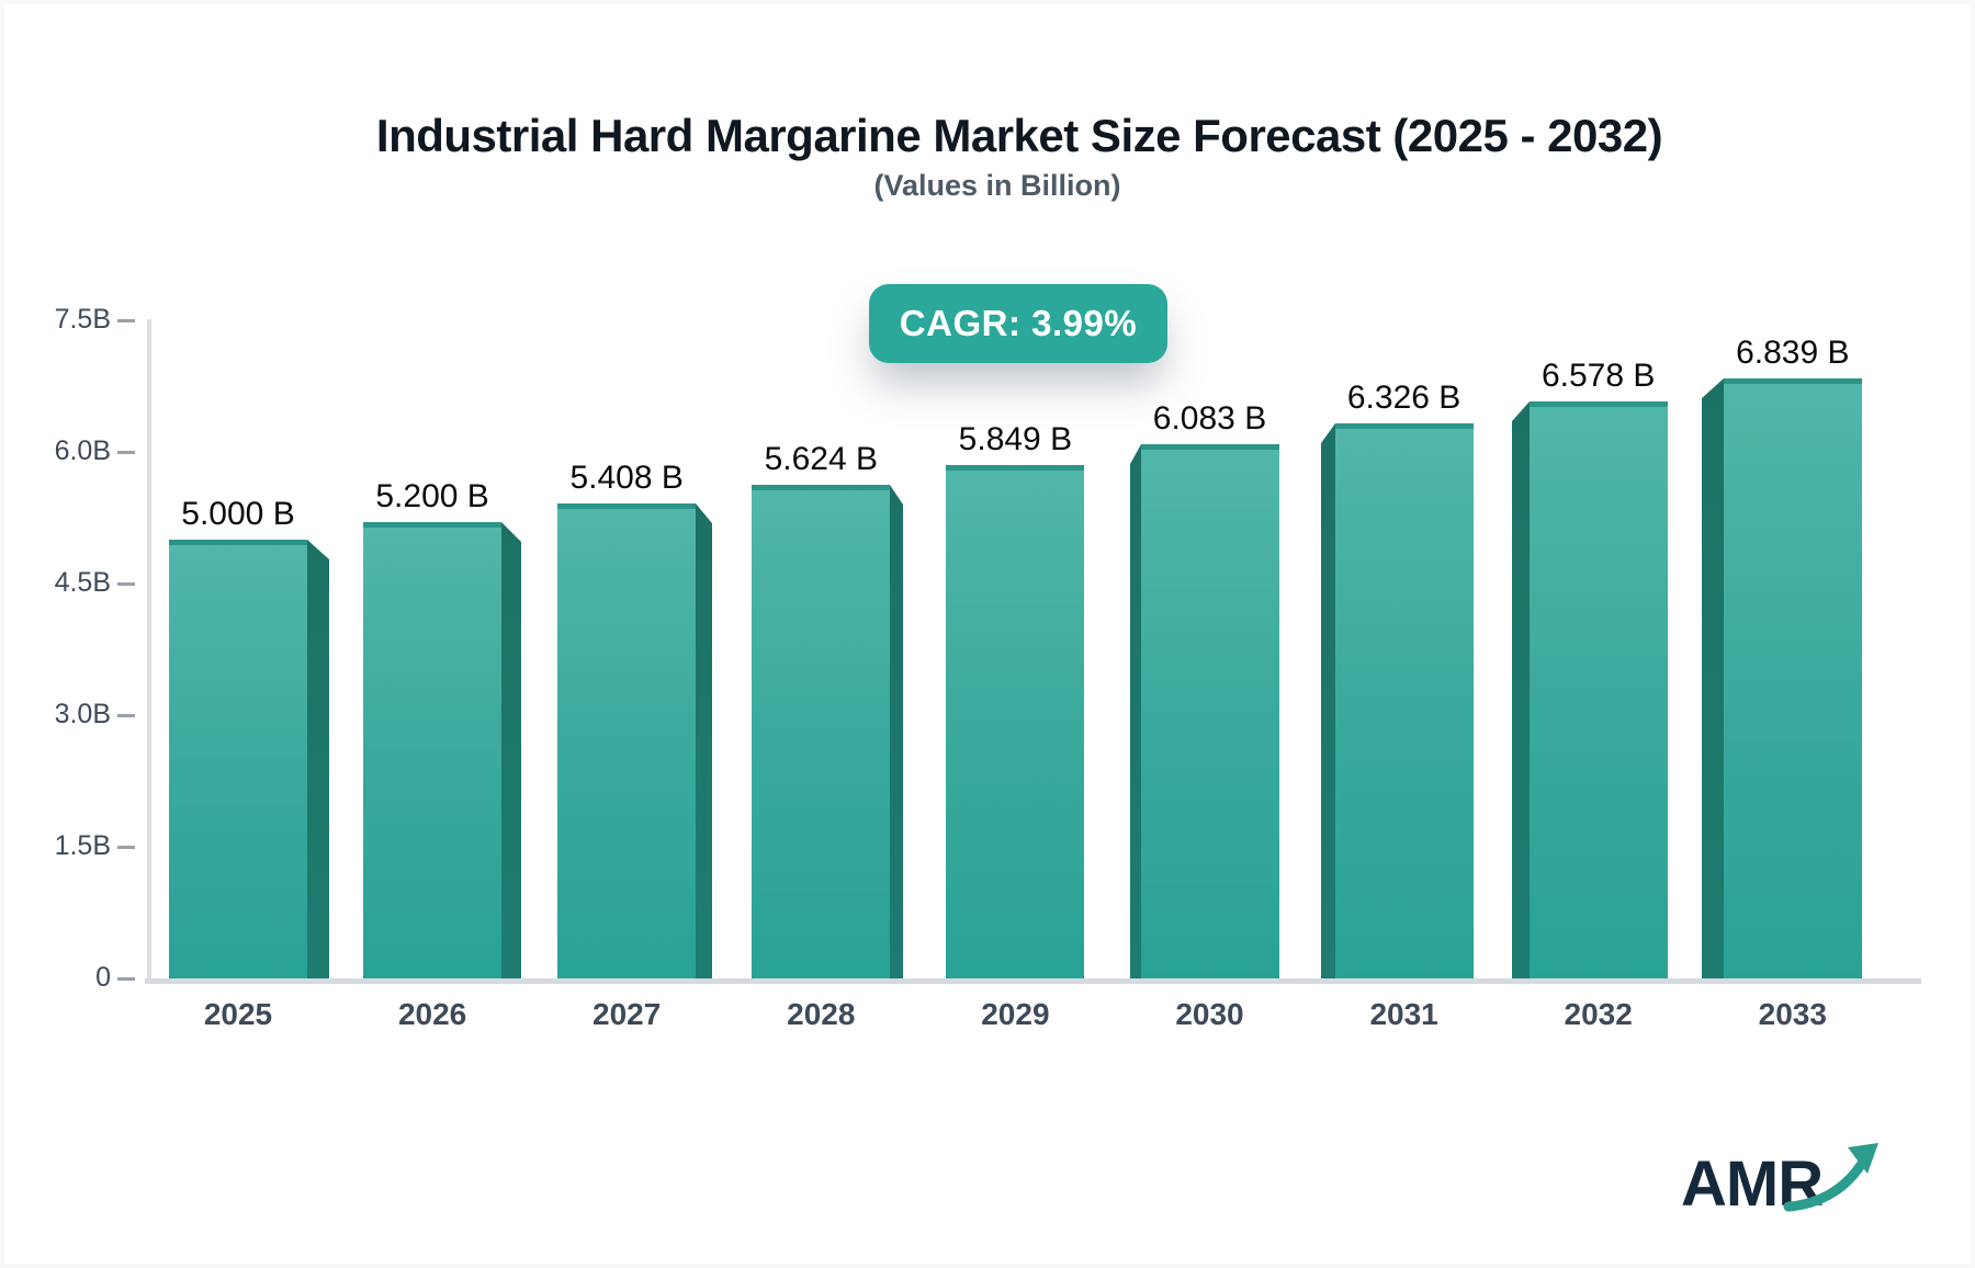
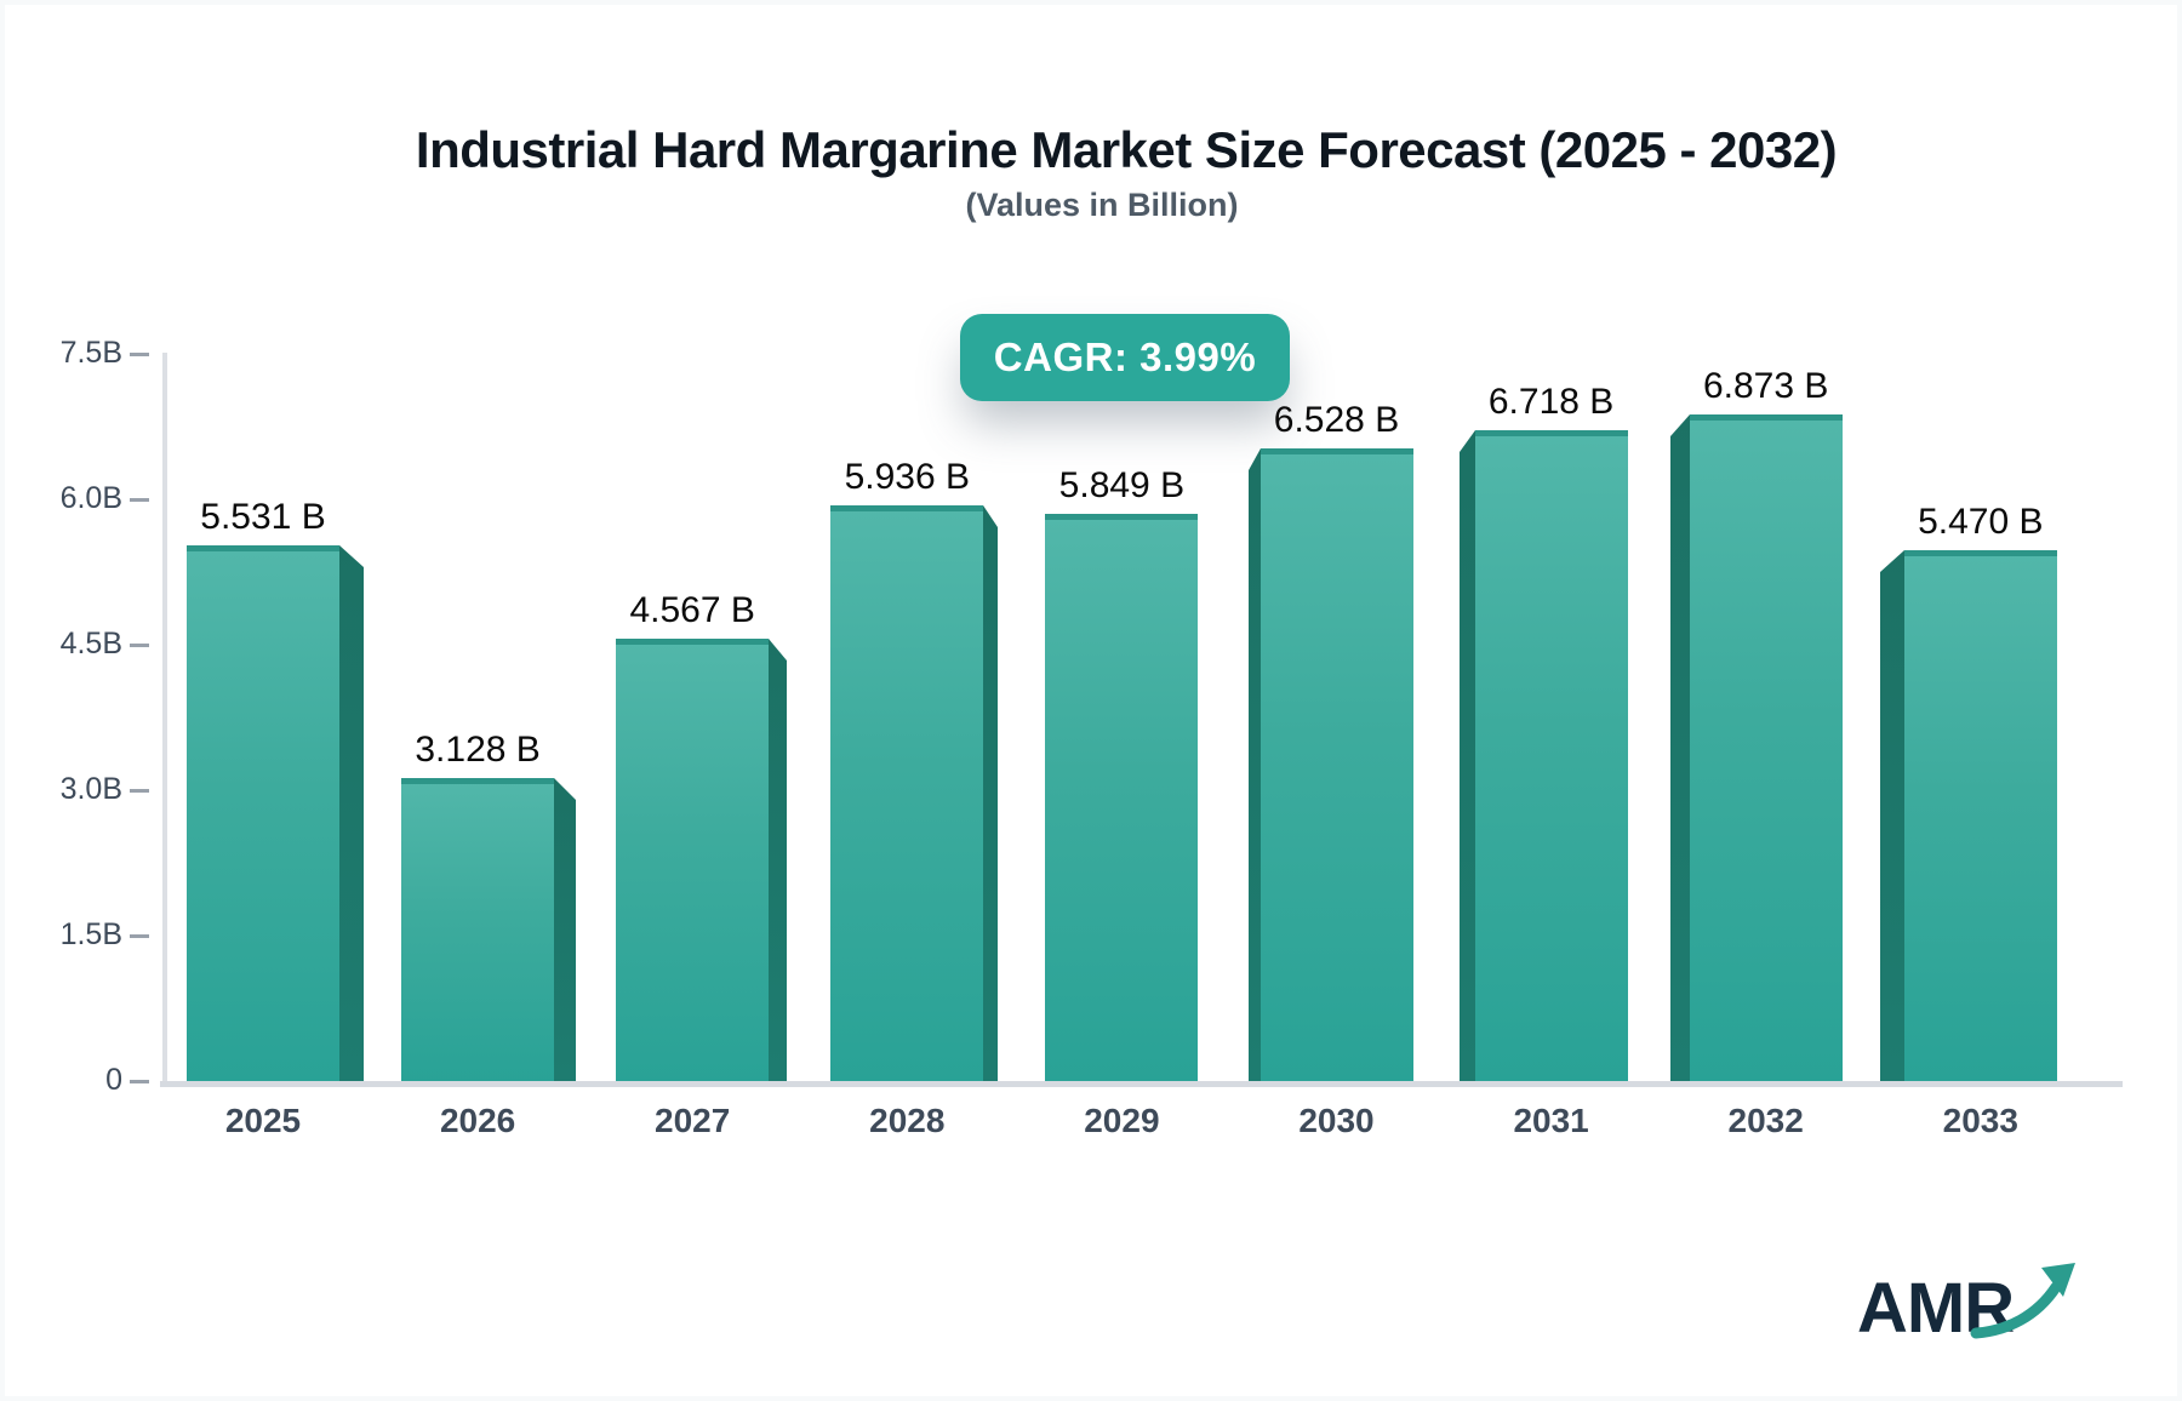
2025: 5.000 -> 5.531
2026: 5.200 -> 3.128
2027: 5.408 -> 4.567
2028: 5.624 -> 5.936
2030: 6.083 -> 6.528
2031: 6.326 -> 6.718
2032: 6.578 -> 6.873
2033: 6.839 -> 5.470
